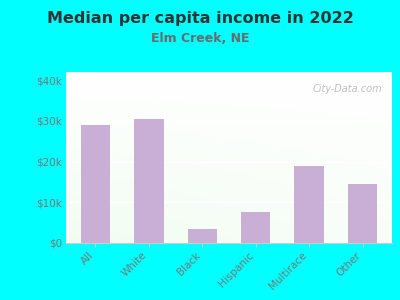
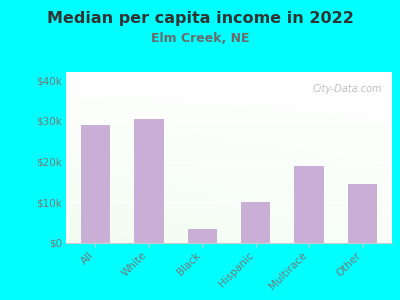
Hispanic: $7.5k -> $10.0k
